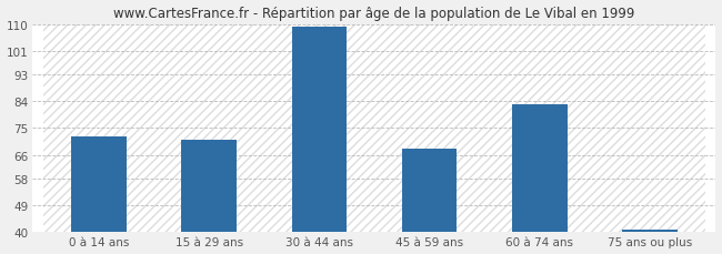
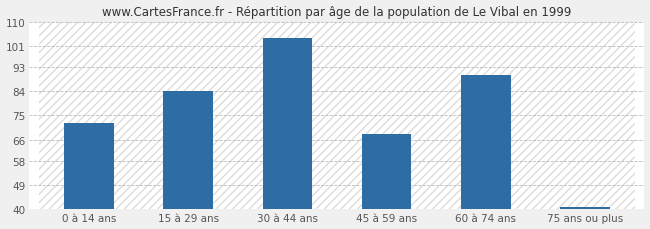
15 à 29 ans: 71 -> 84
30 à 44 ans: 109 -> 104
60 à 74 ans: 83 -> 90
